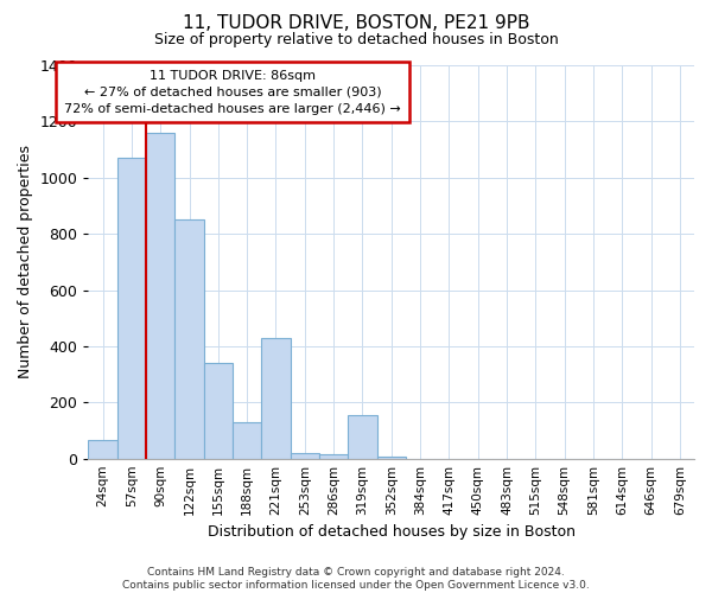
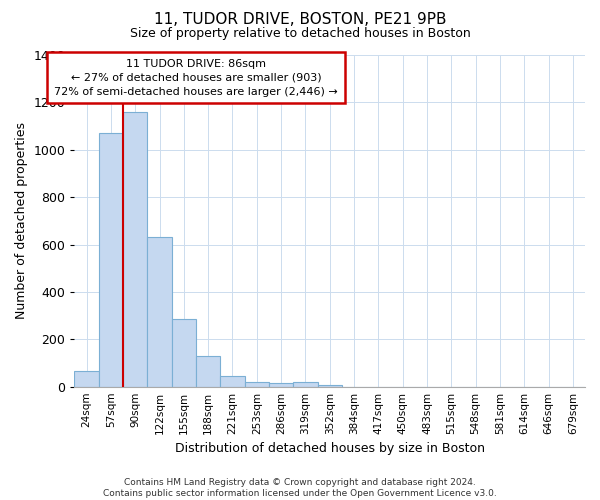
122sqm: 850 -> 630
155sqm: 340 -> 285
221sqm: 430 -> 45
319sqm: 155 -> 20
